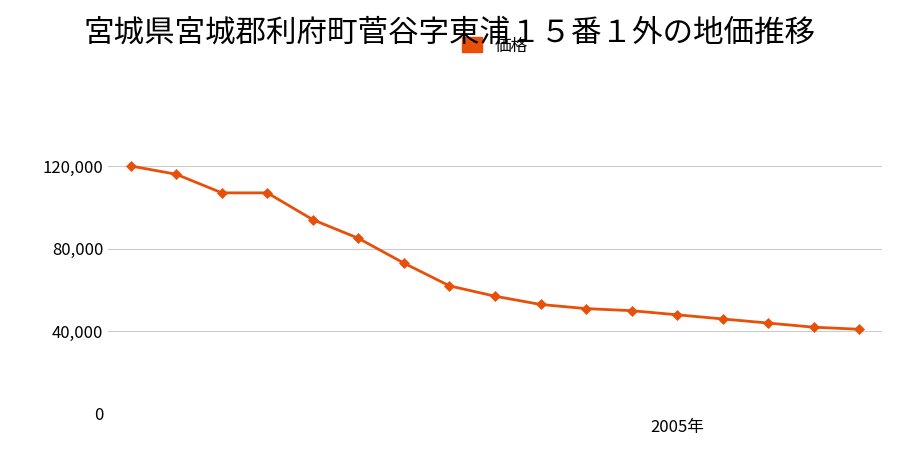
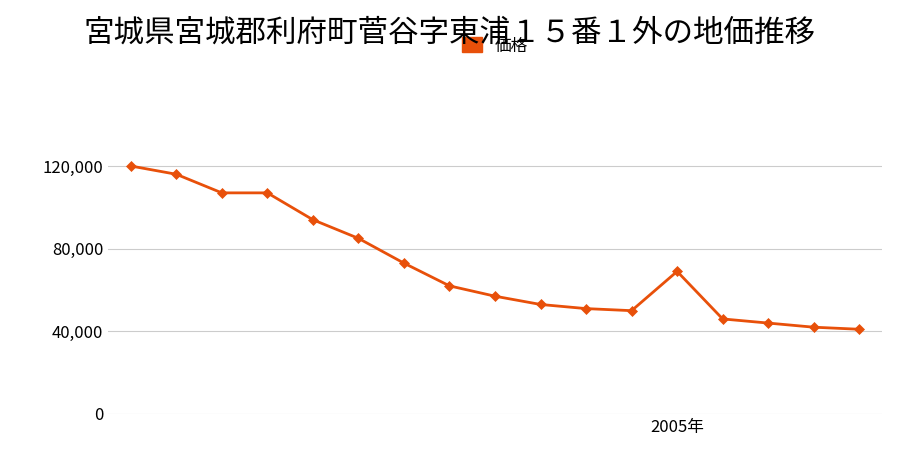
2005年: 48,000 -> 69,000
